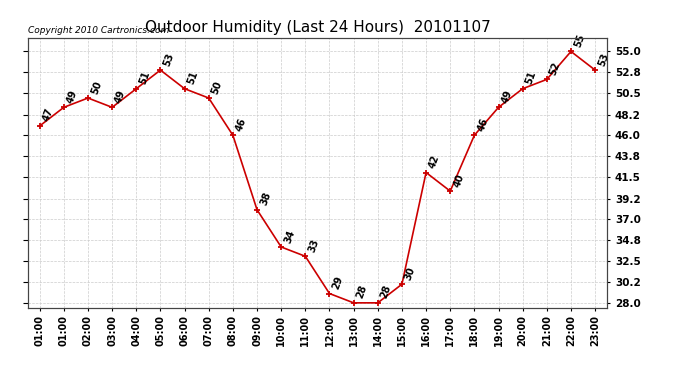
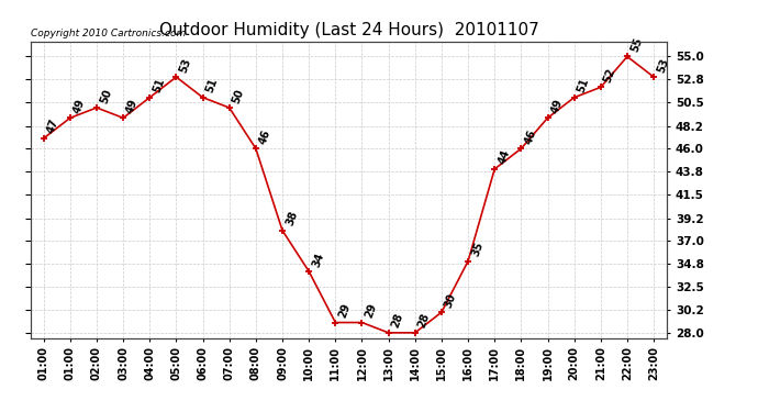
11:00: 33 -> 29
16:00: 42 -> 35
17:00: 40 -> 44
